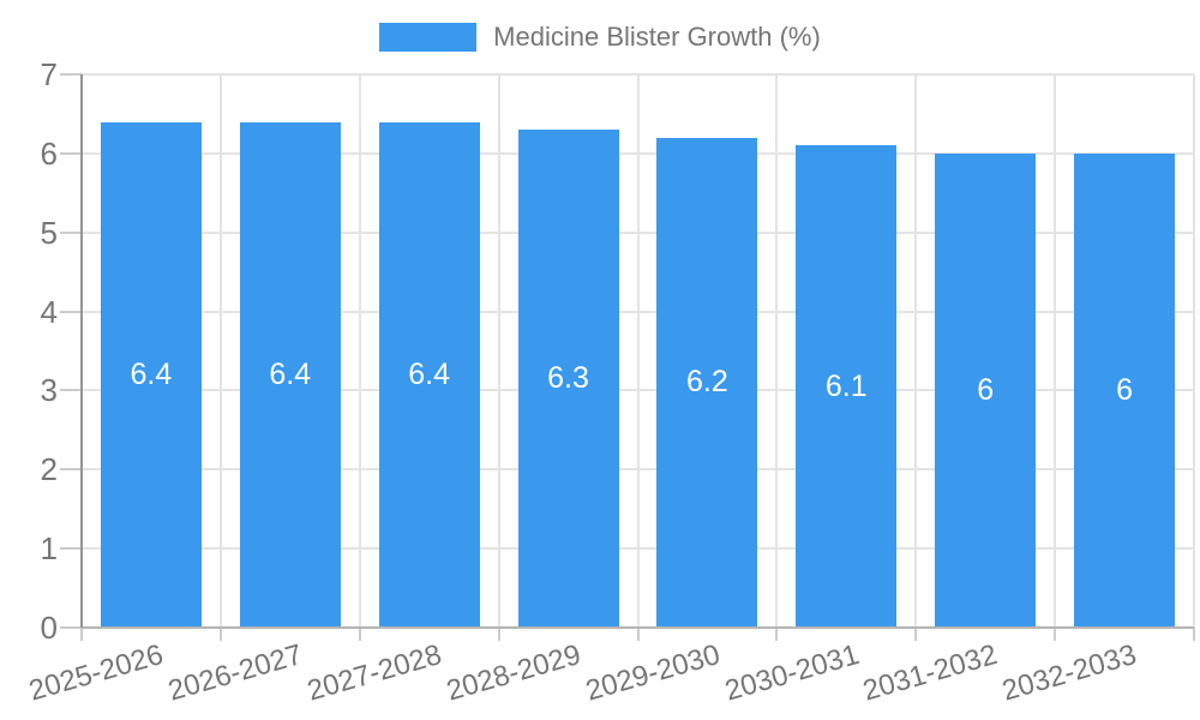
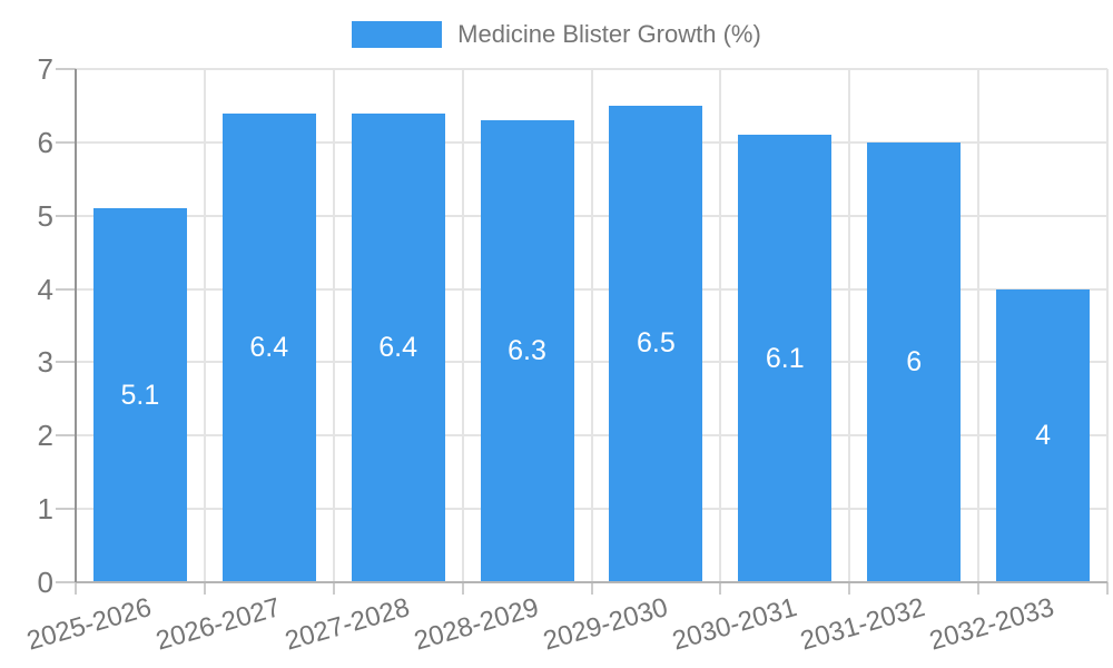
2025-2026: 6.4 -> 5.1
2029-2030: 6.2 -> 6.5
2032-2033: 6 -> 4
